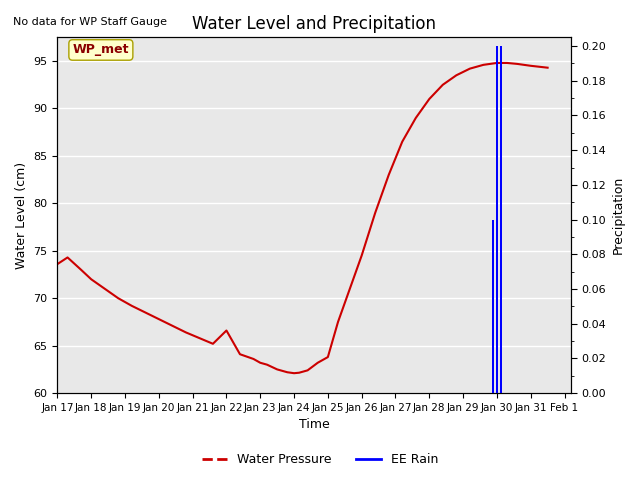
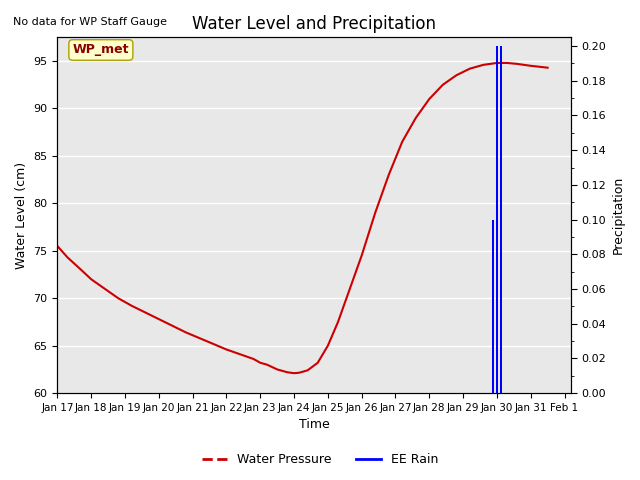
Water Pressure/Jan 17: 73.6 -> 75.5
Water Pressure/Jan 22: 66.6 -> 64.6
Water Pressure/Jan 25: 63.8 -> 65.0
